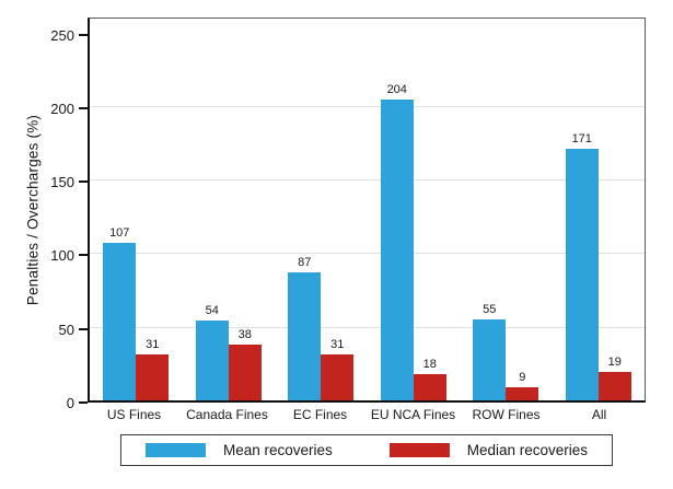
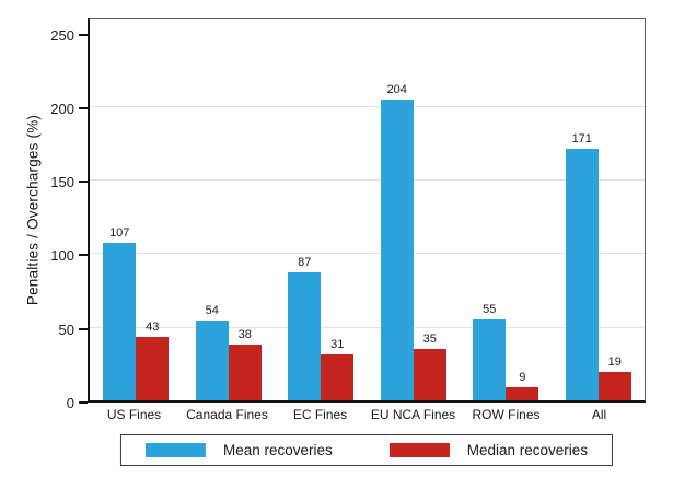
Median recoveries/US Fines: 31 -> 43
Median recoveries/EU NCA Fines: 18 -> 35
